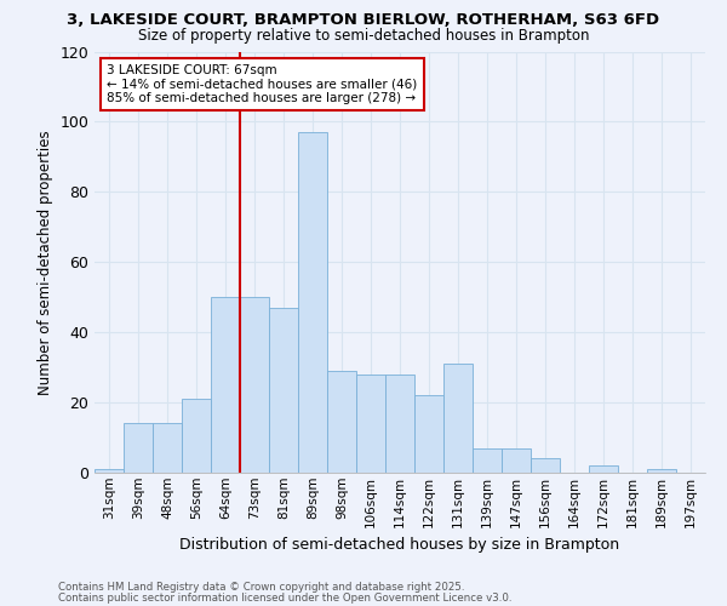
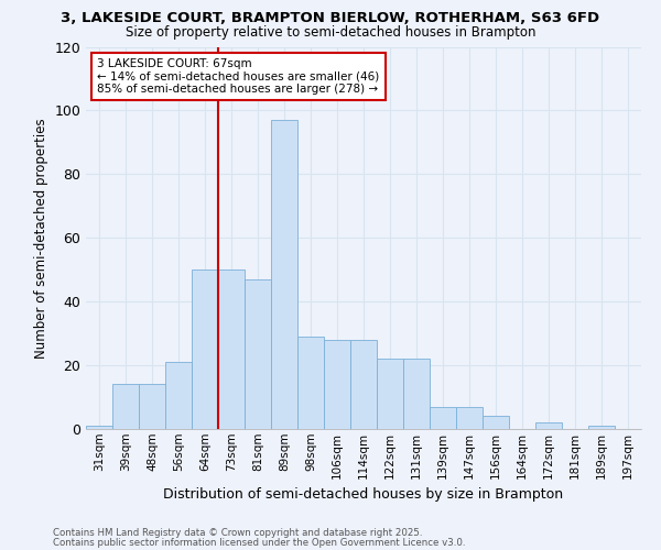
131sqm: 31 -> 22
